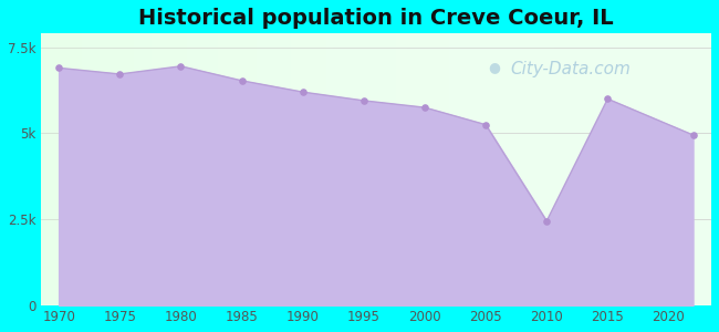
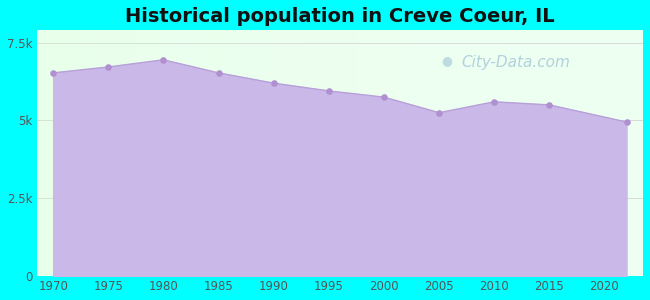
1970: 6.90k -> 6.53k
2010: 2.45k -> 5.60k
2015: 6.00k -> 5.50k
